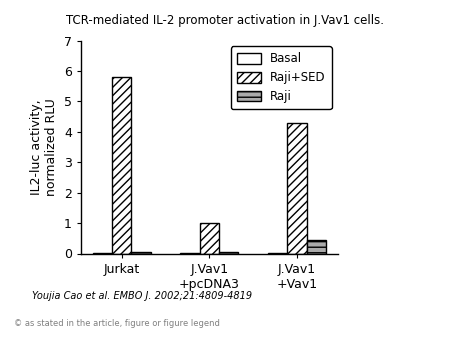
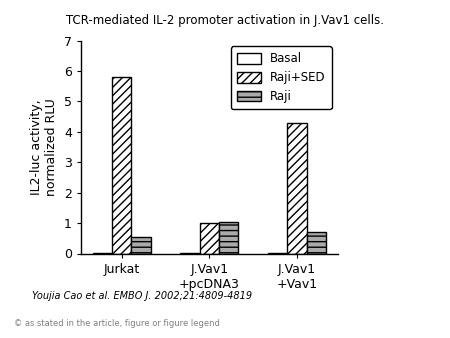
Raji/Jurkat: 0.05 -> 0.55
Raji/J.Vav1 +pcDNA3: 0.05 -> 1.05
Raji/J.Vav1 +Vav1: 0.45 -> 0.70
